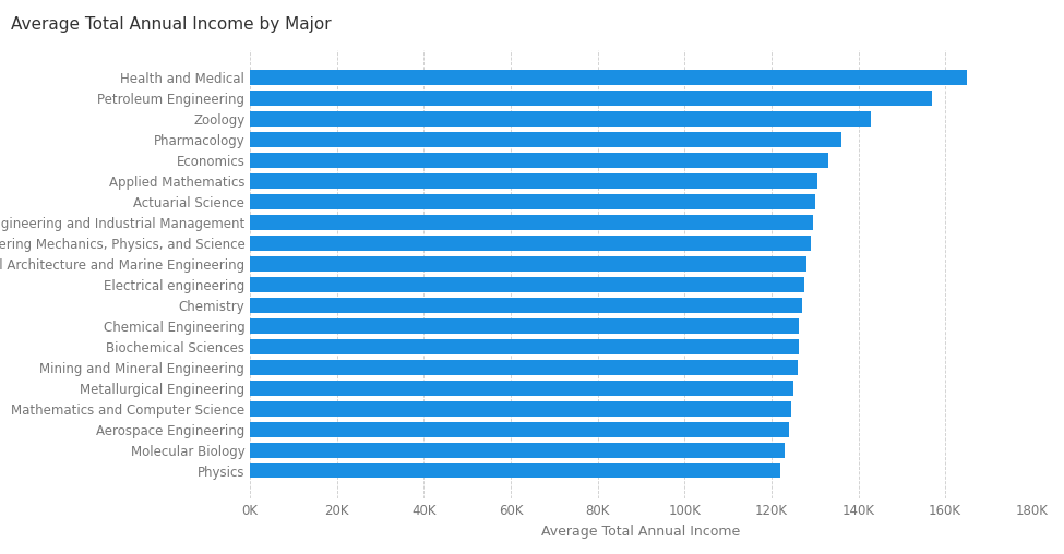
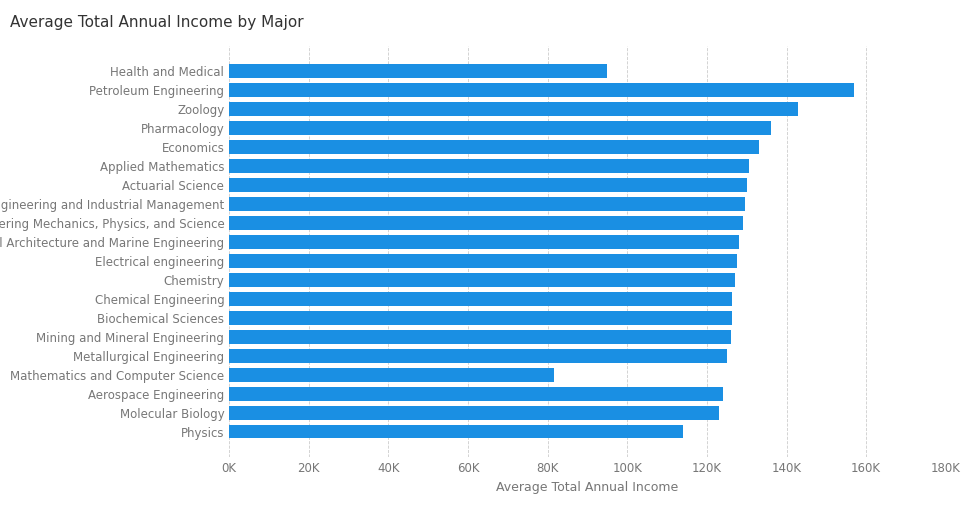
Health and Medical: 165.0K -> 95.0K
Mathematics and Computer Science: 124.5K -> 81.5K
Physics: 122.0K -> 114.0K
